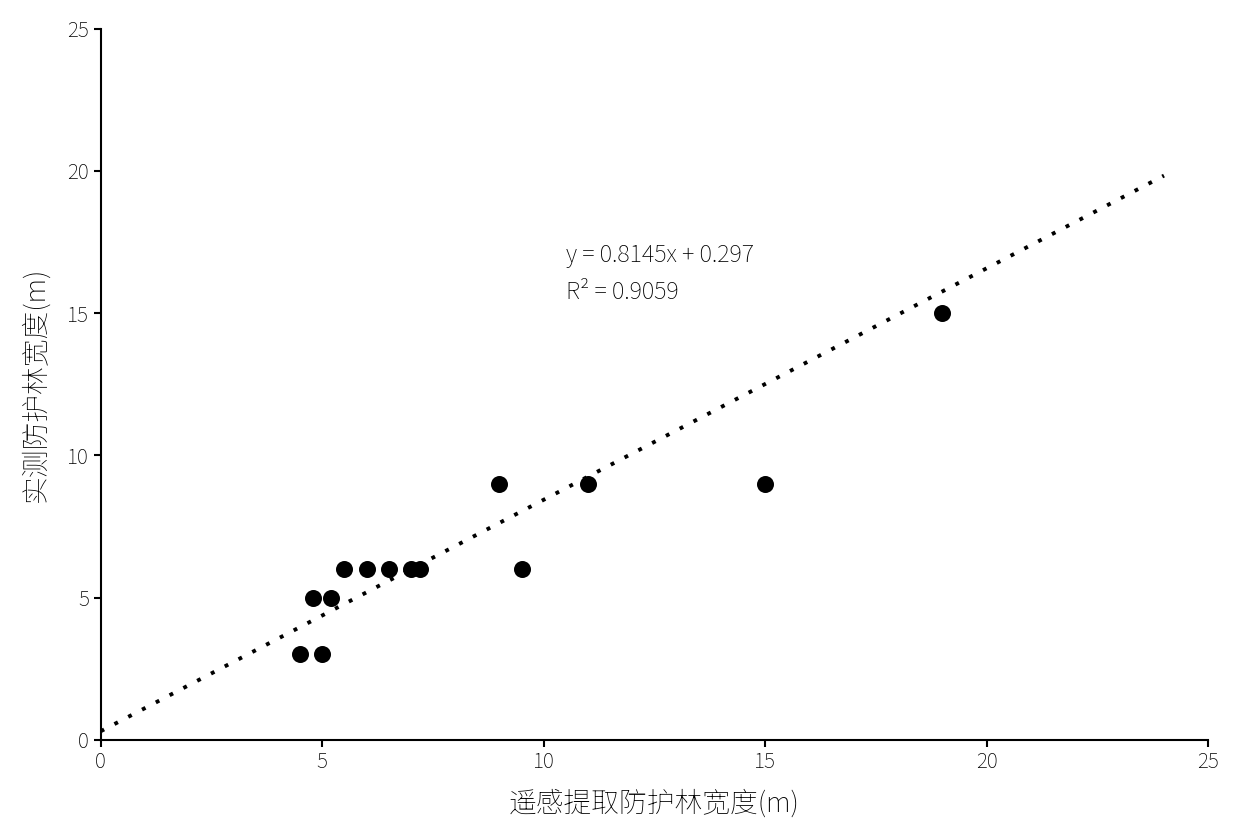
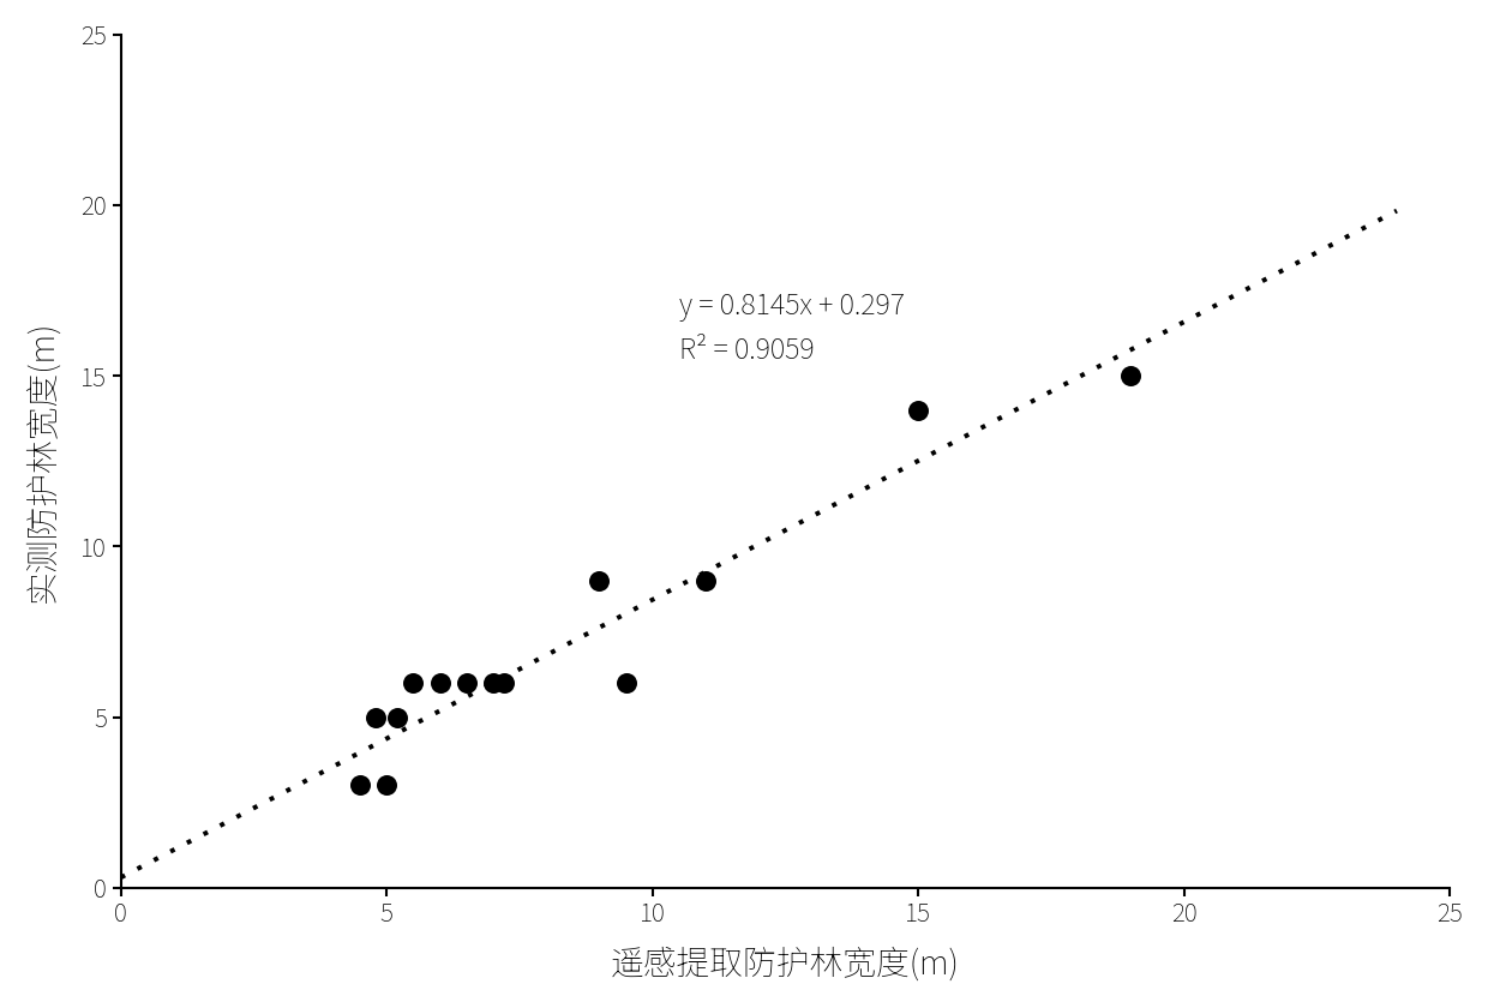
15: 9 -> 14
